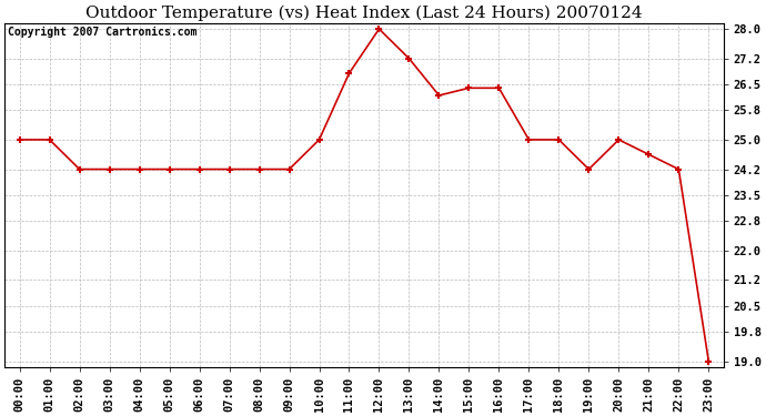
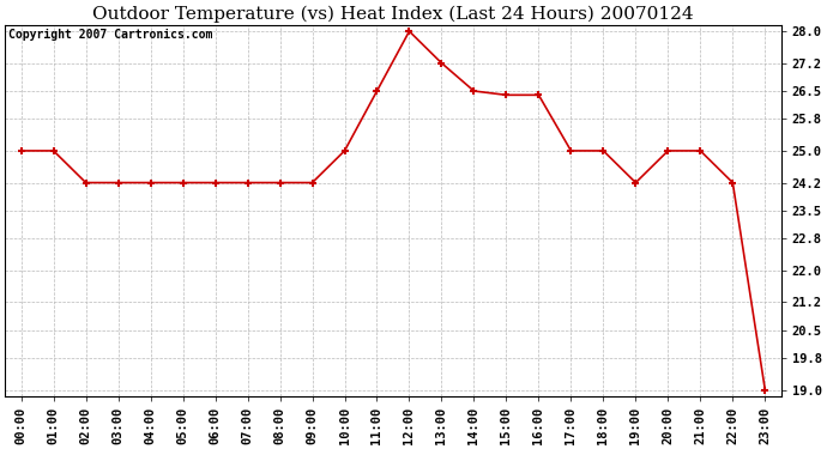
11:00: 26.8 -> 26.5
14:00: 26.2 -> 26.5
21:00: 24.6 -> 25.0
